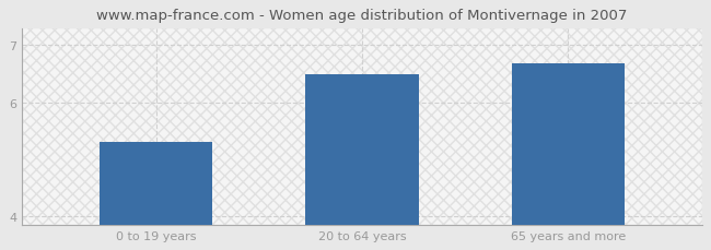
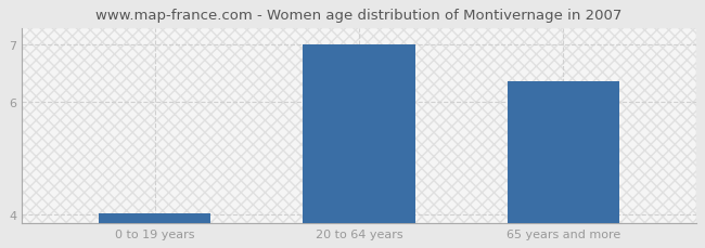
0 to 19 years: 5.30 -> 4.02
20 to 64 years: 6.48 -> 7.00
65 years and more: 6.68 -> 6.35
